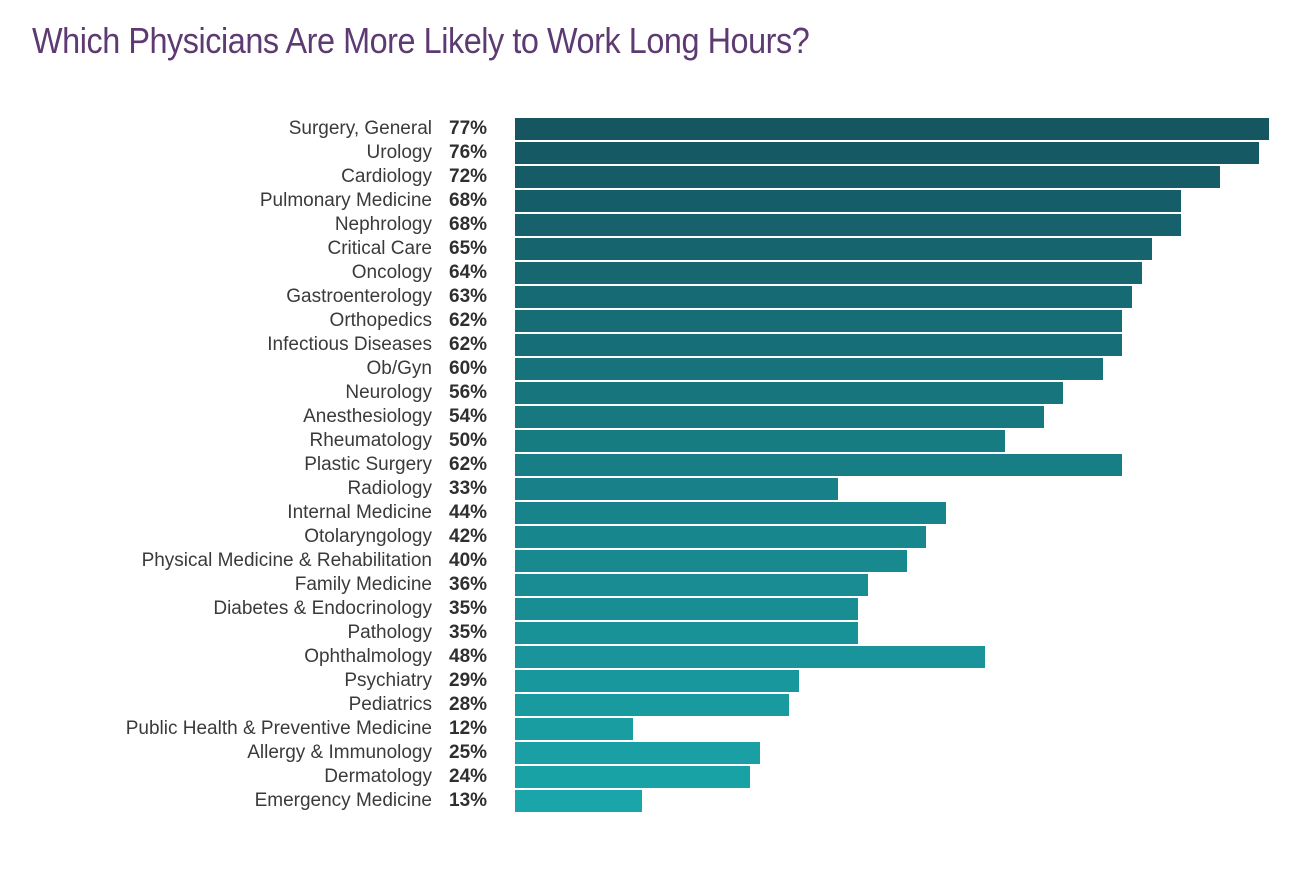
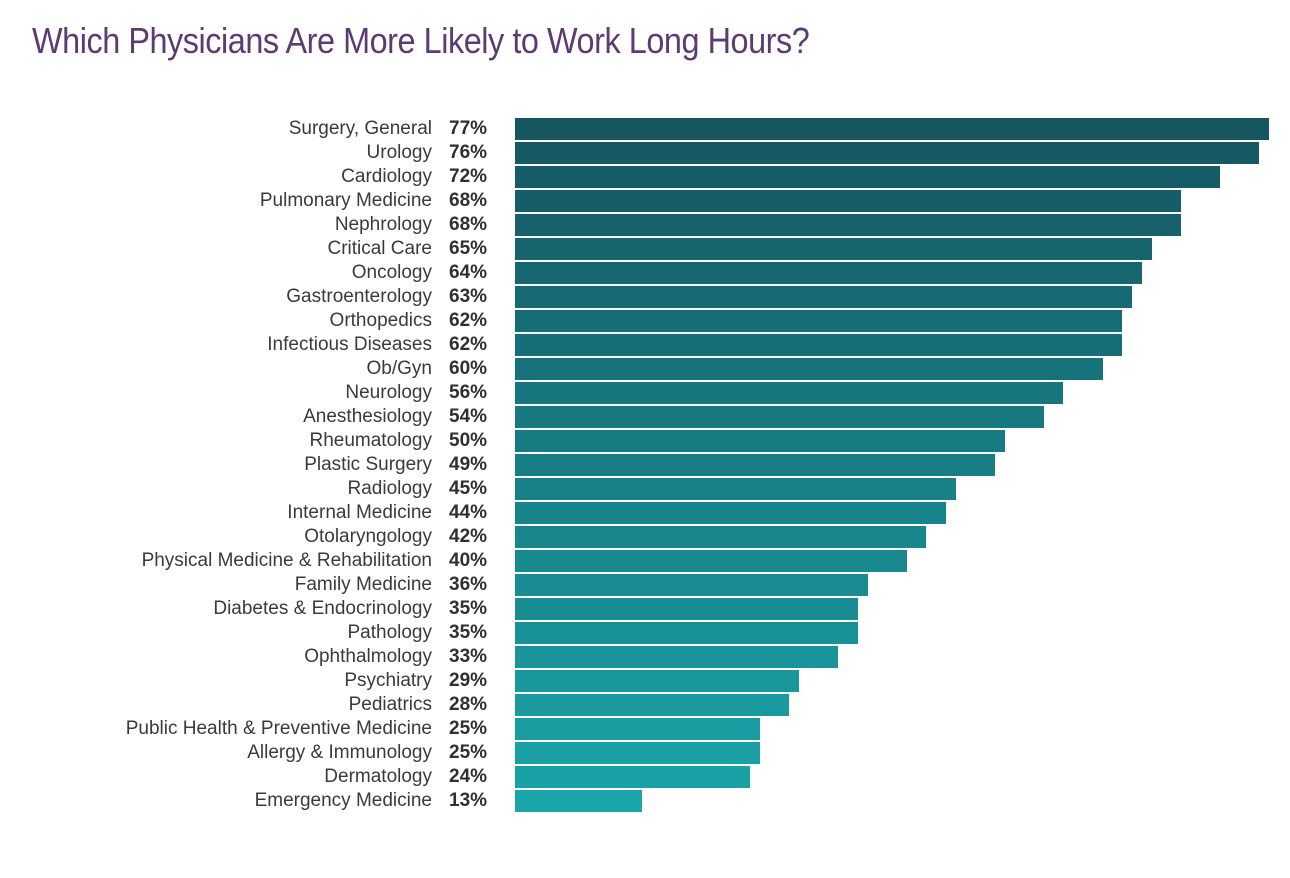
Plastic Surgery: 62% -> 49%
Radiology: 33% -> 45%
Ophthalmology: 48% -> 33%
Public Health & Preventive Medicine: 12% -> 25%
